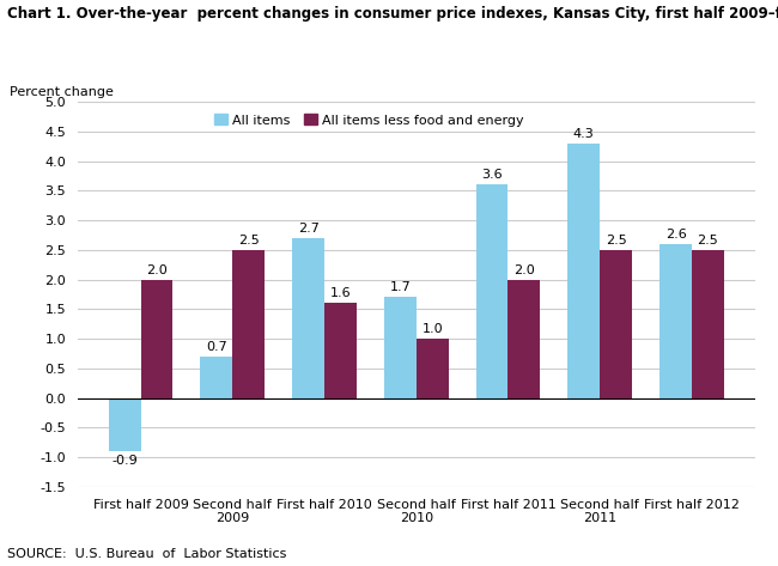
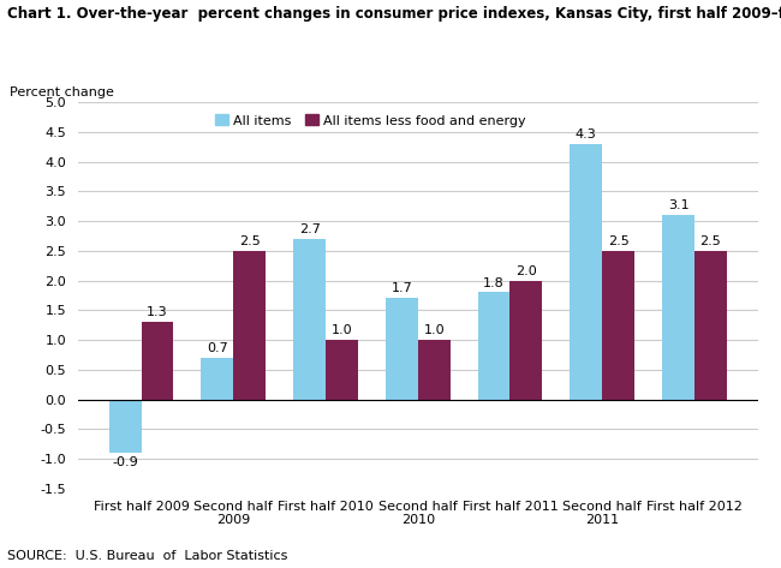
All items less food and energy/First half 2009: 2.0 -> 1.3
All items less food and energy/First half 2010: 1.6 -> 1.0
All items/First half 2011: 3.6 -> 1.8
All items/First half 2012: 2.6 -> 3.1
